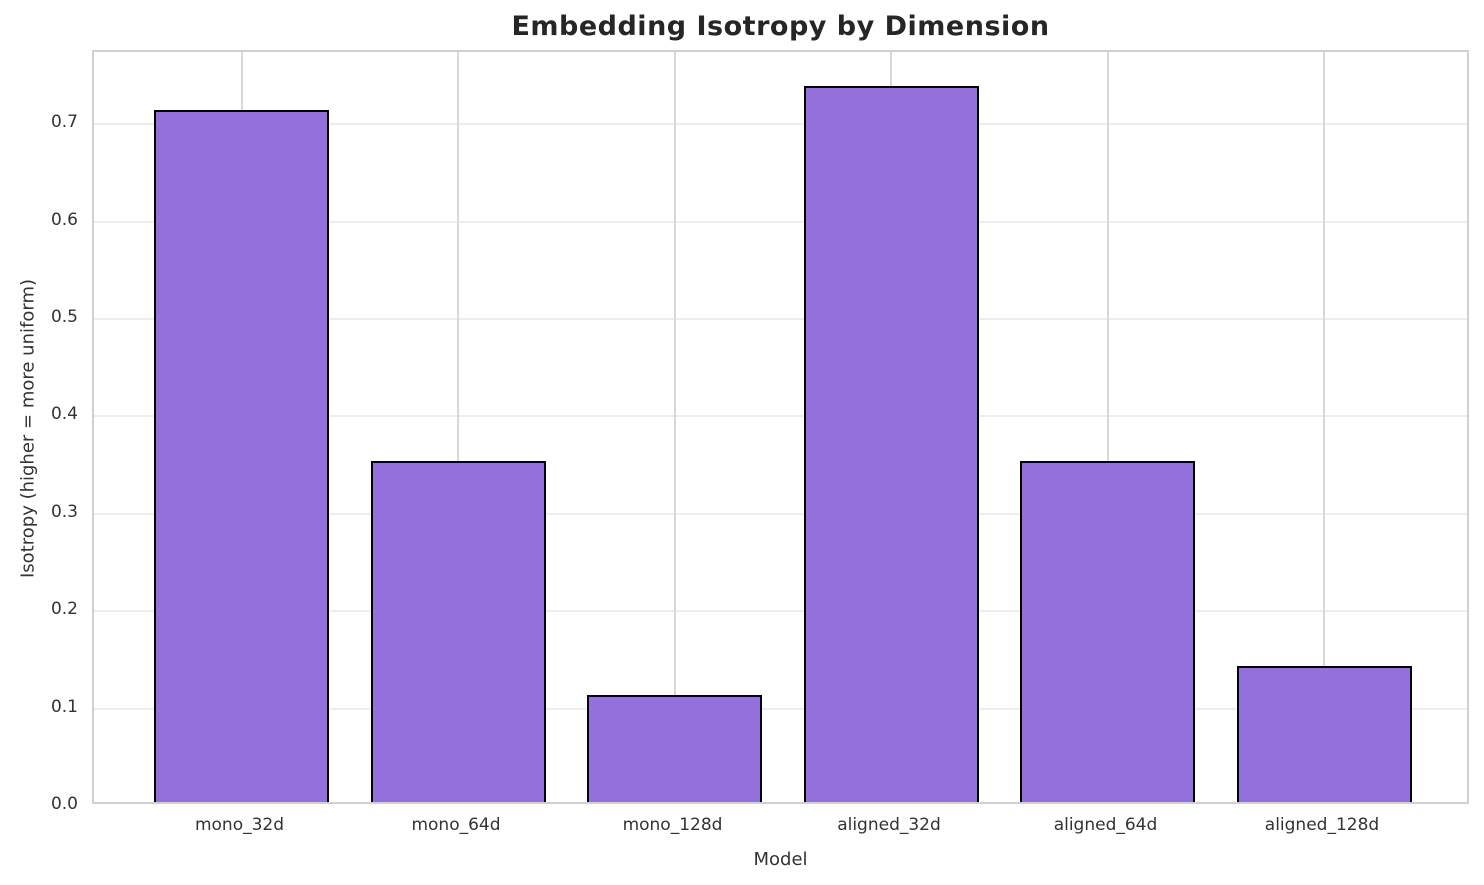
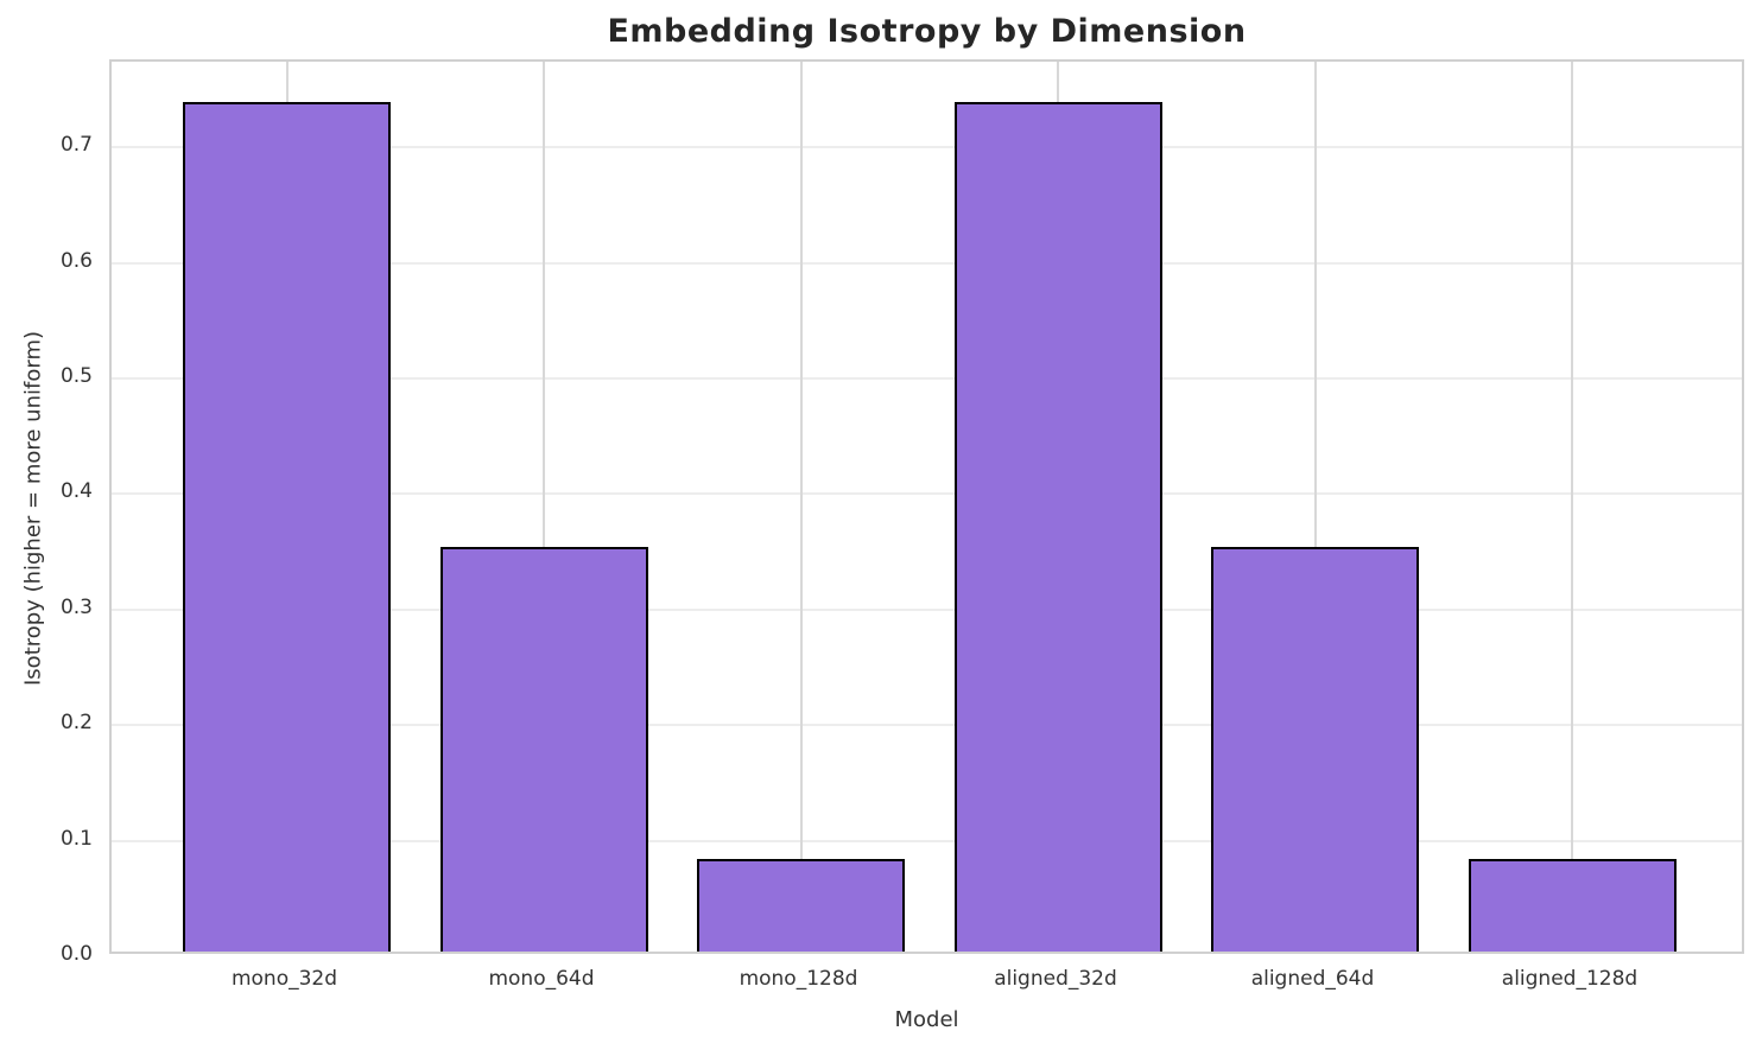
mono_32d: 0.71 -> 0.73
mono_128d: 0.11 -> 0.08
aligned_128d: 0.14 -> 0.08
